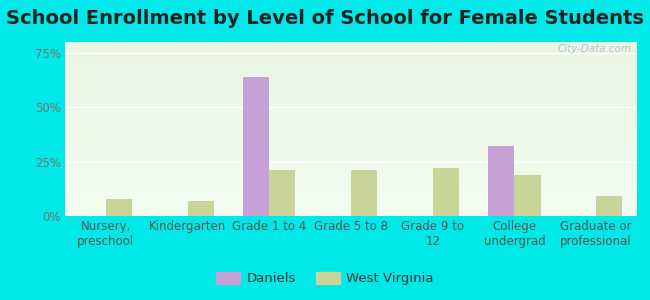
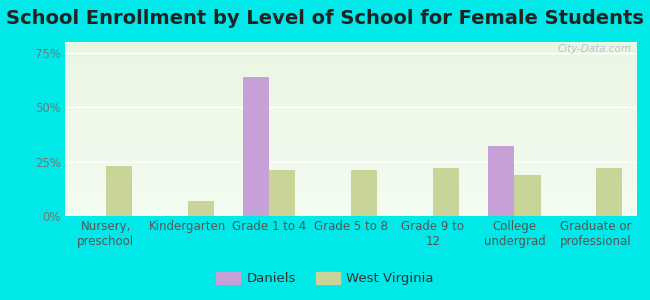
West Virginia/Nursery, preschool: 8% -> 23%
West Virginia/Graduate or professional: 9% -> 22%
